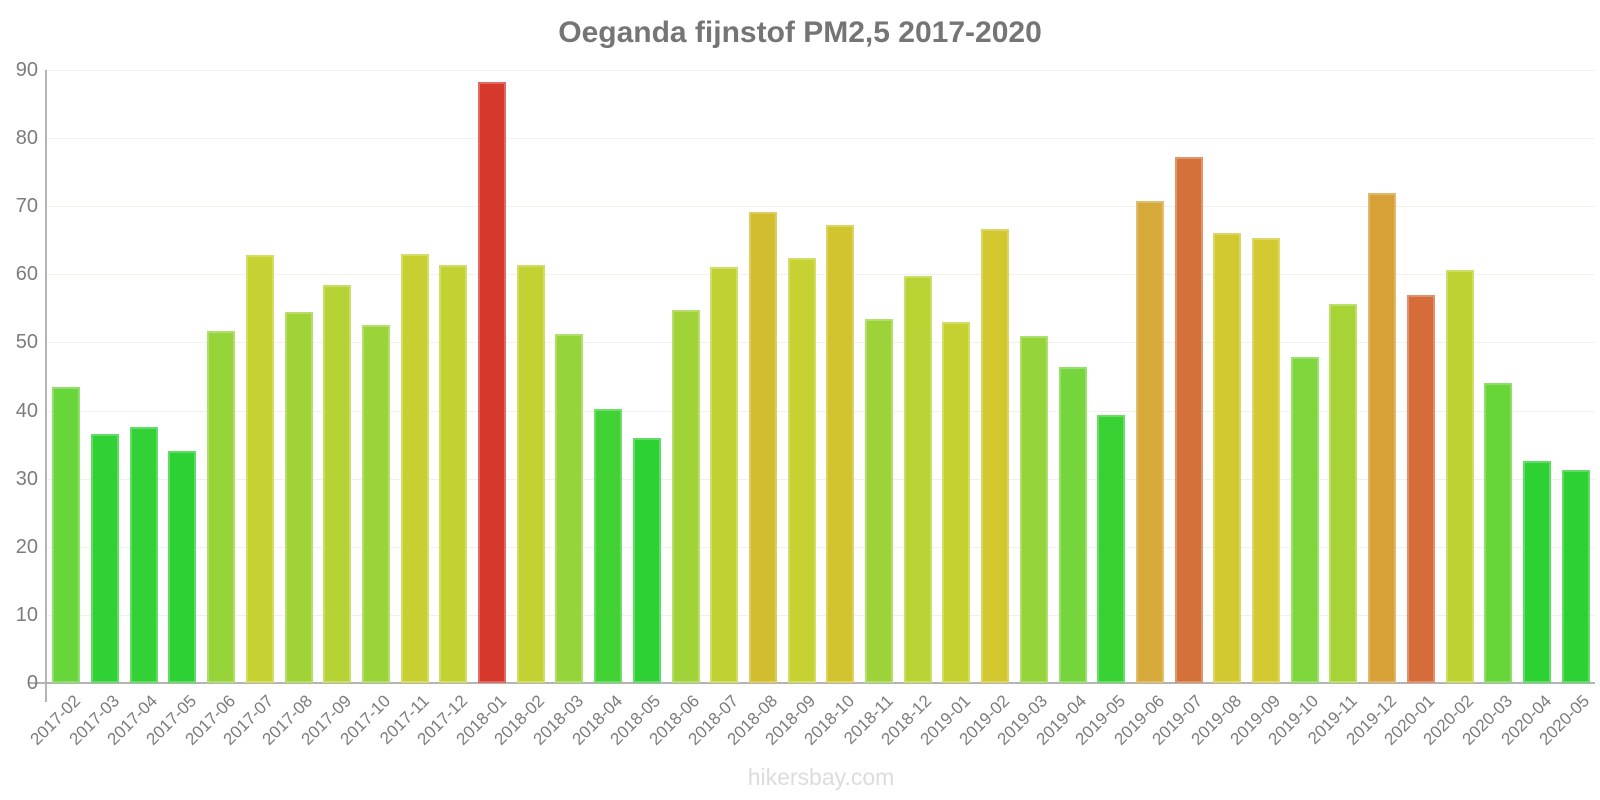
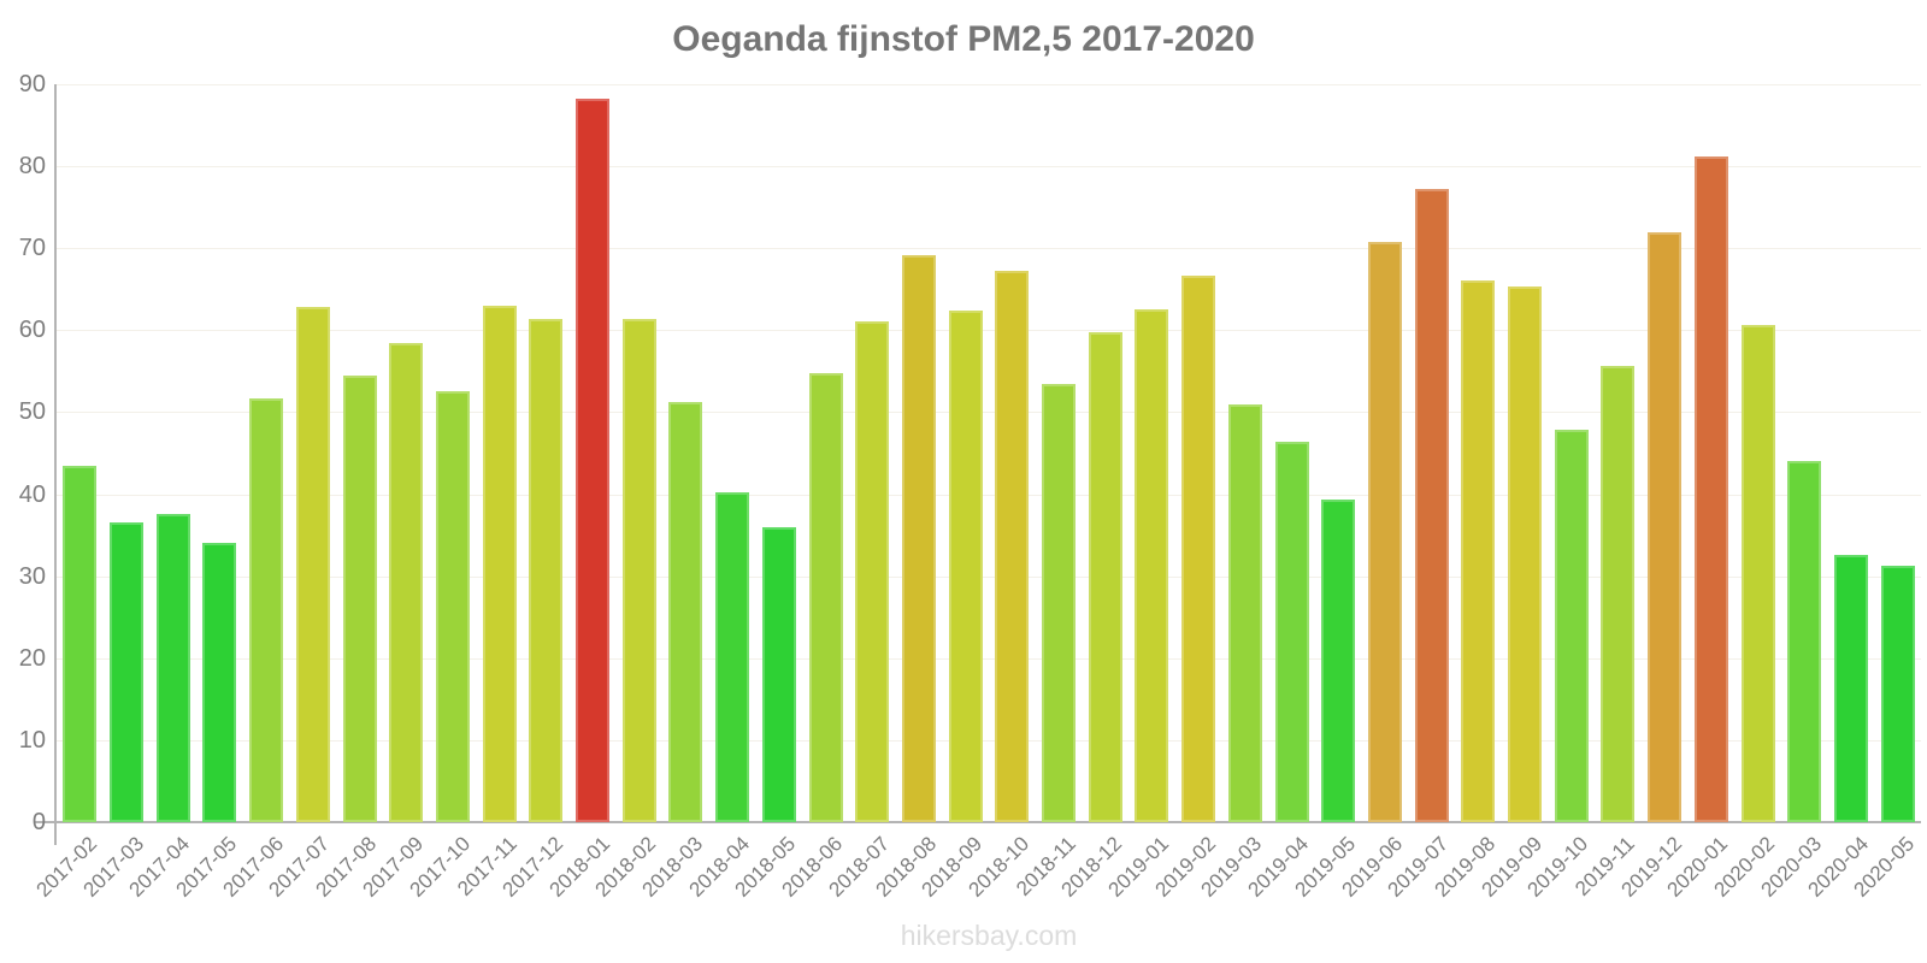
2019-01: 53 -> 63
2020-01: 57 -> 81
